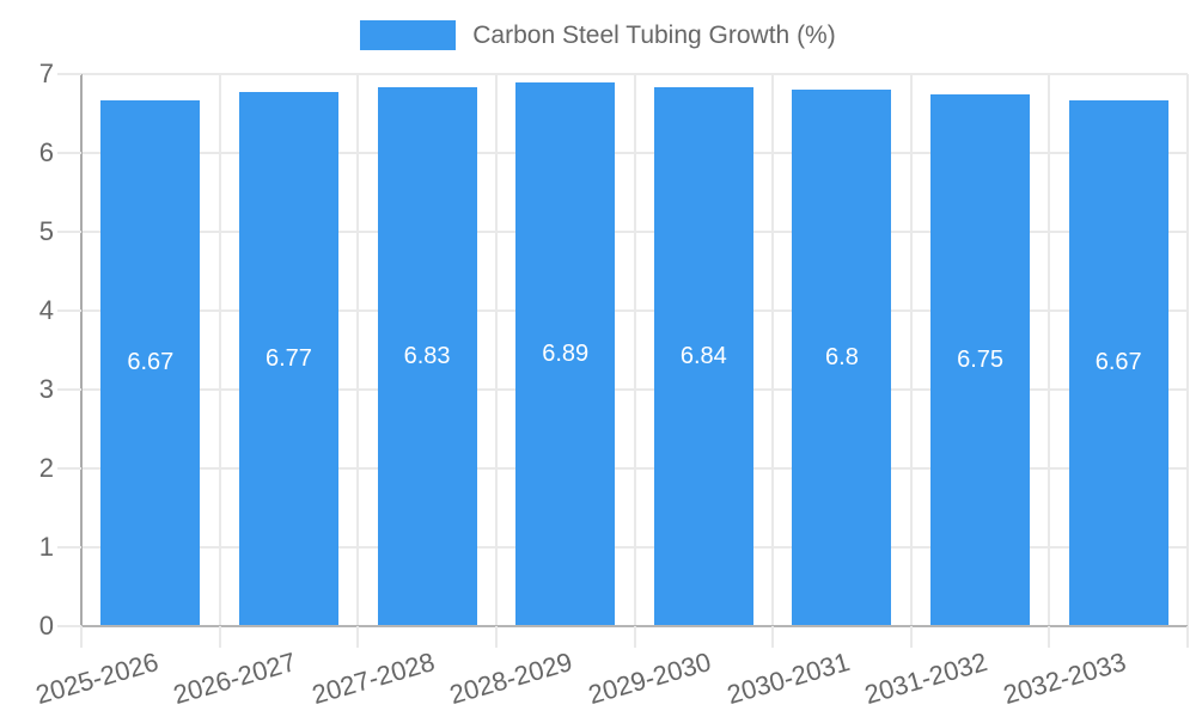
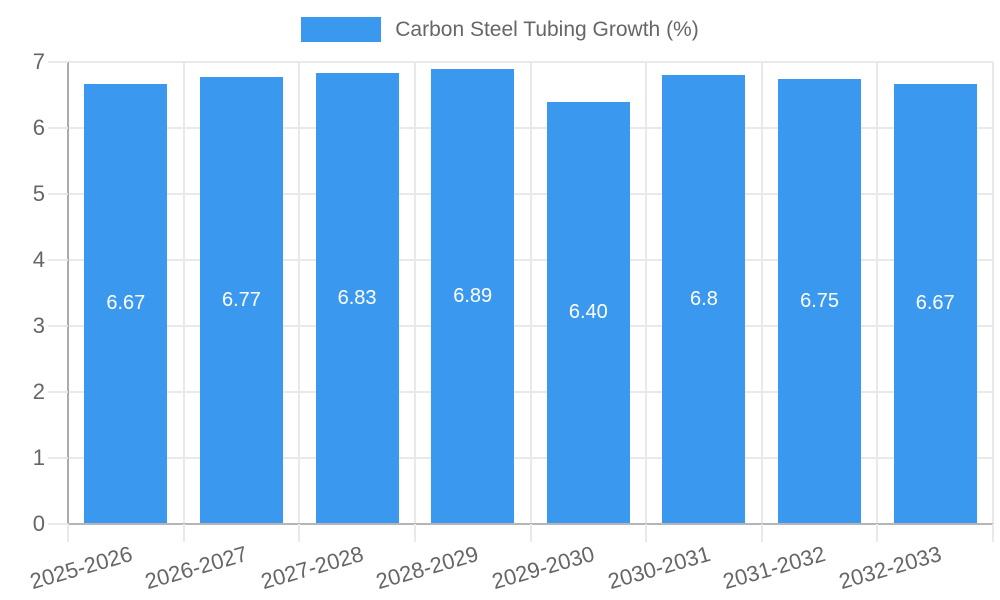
2029-2030: 6.84 -> 6.40
